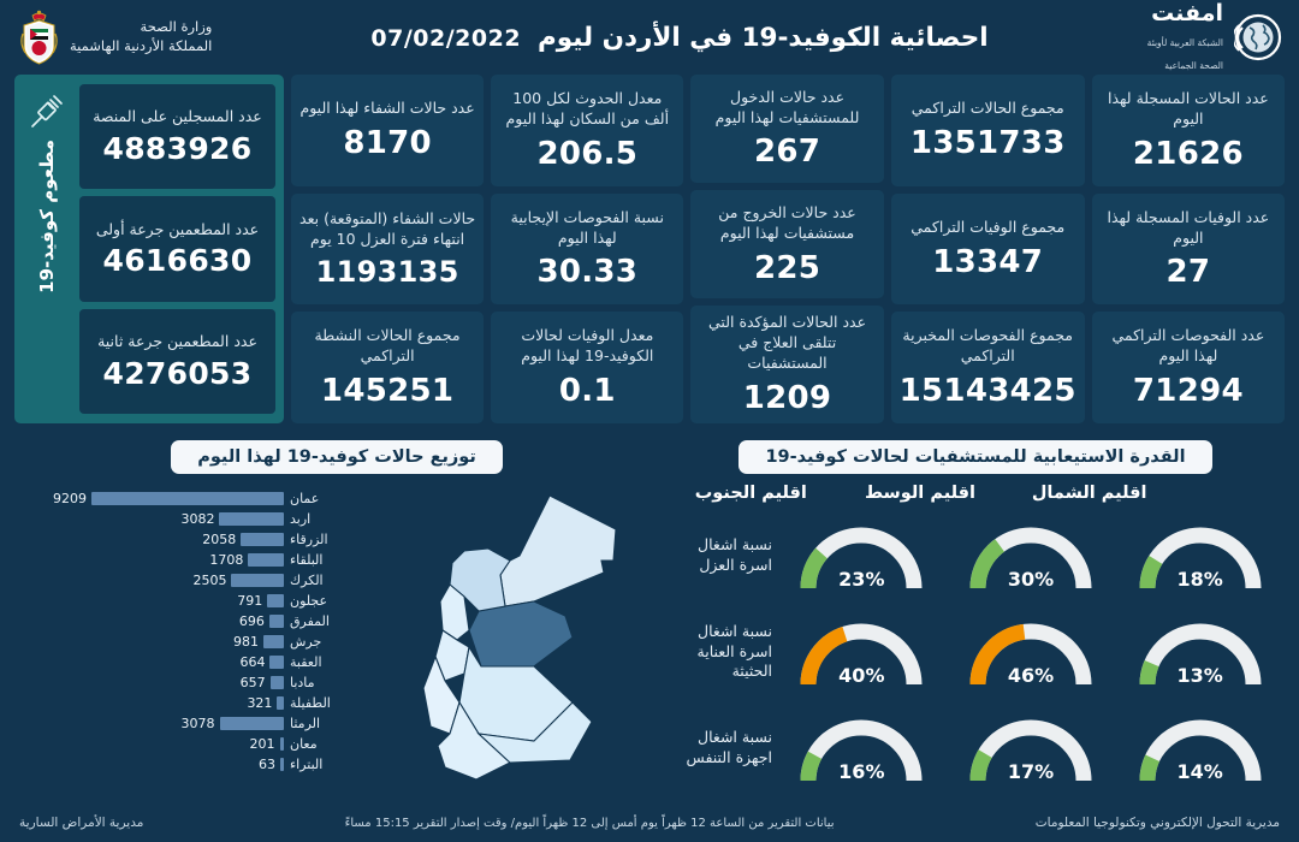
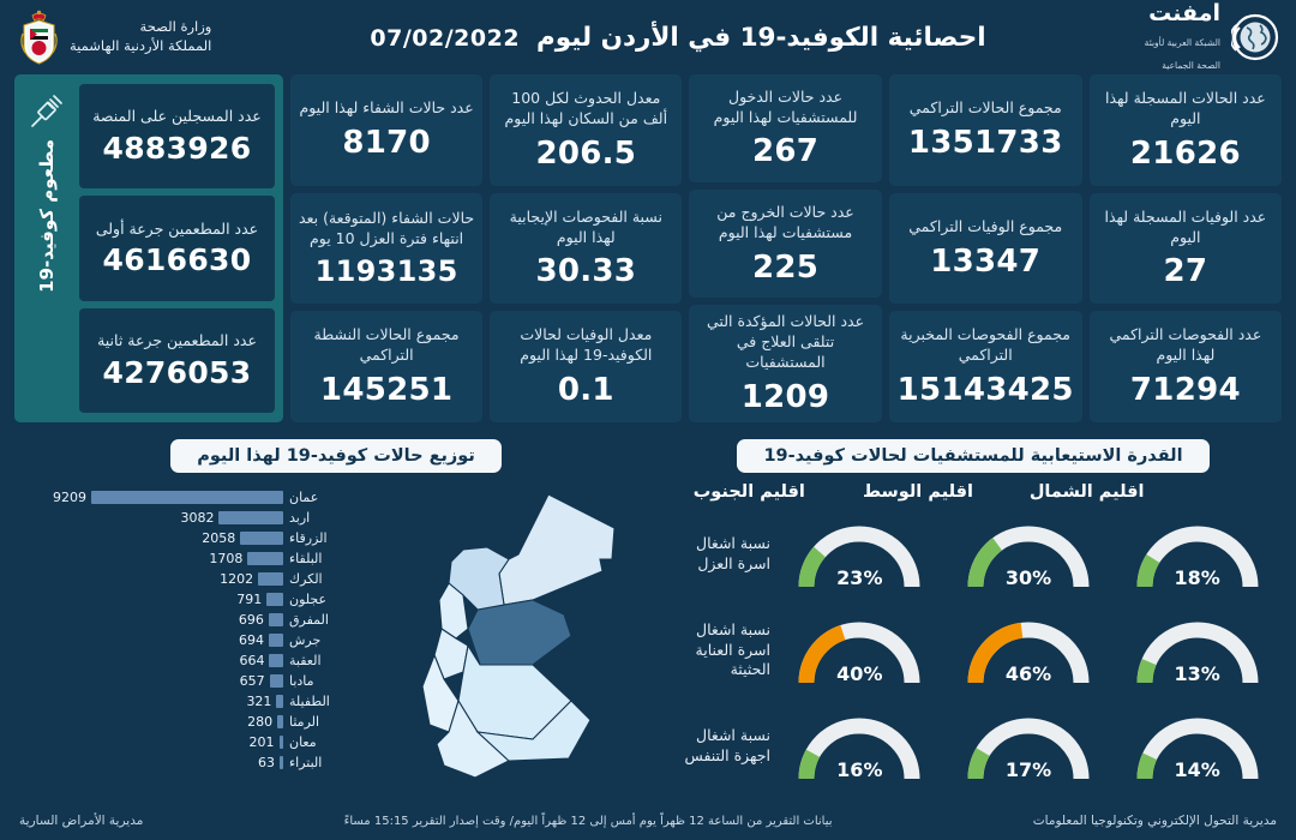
الكرك: 2505 -> 1202
جرش: 981 -> 694
الرمثا: 3078 -> 280
